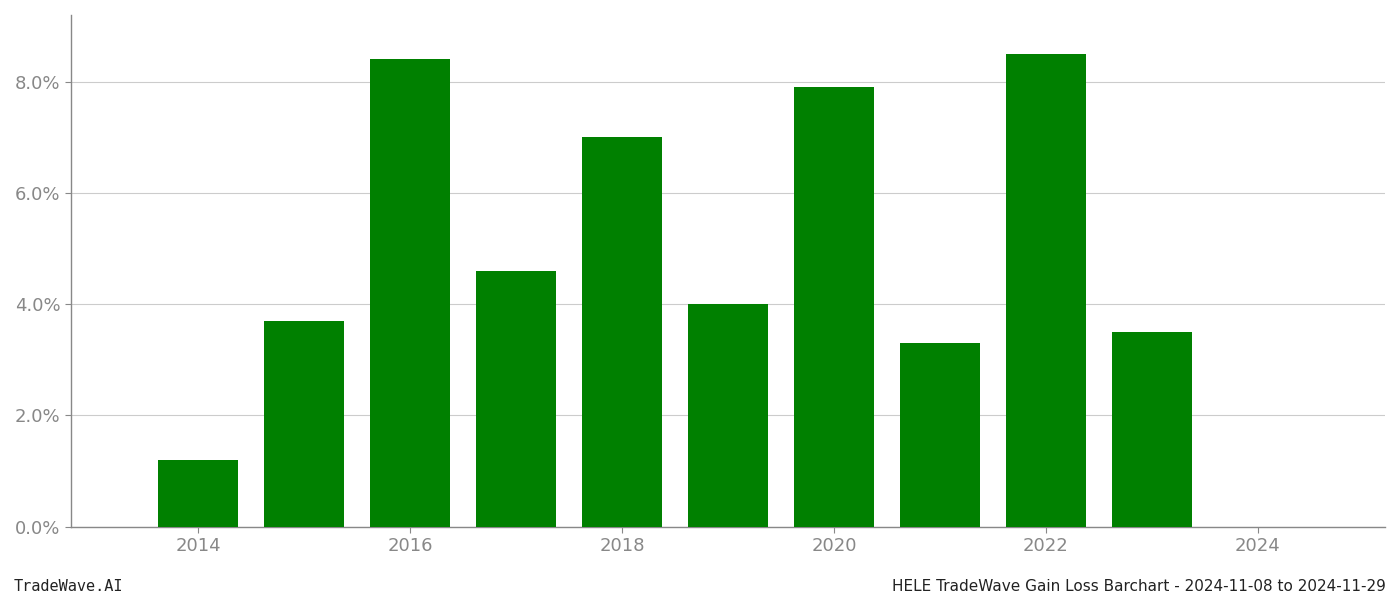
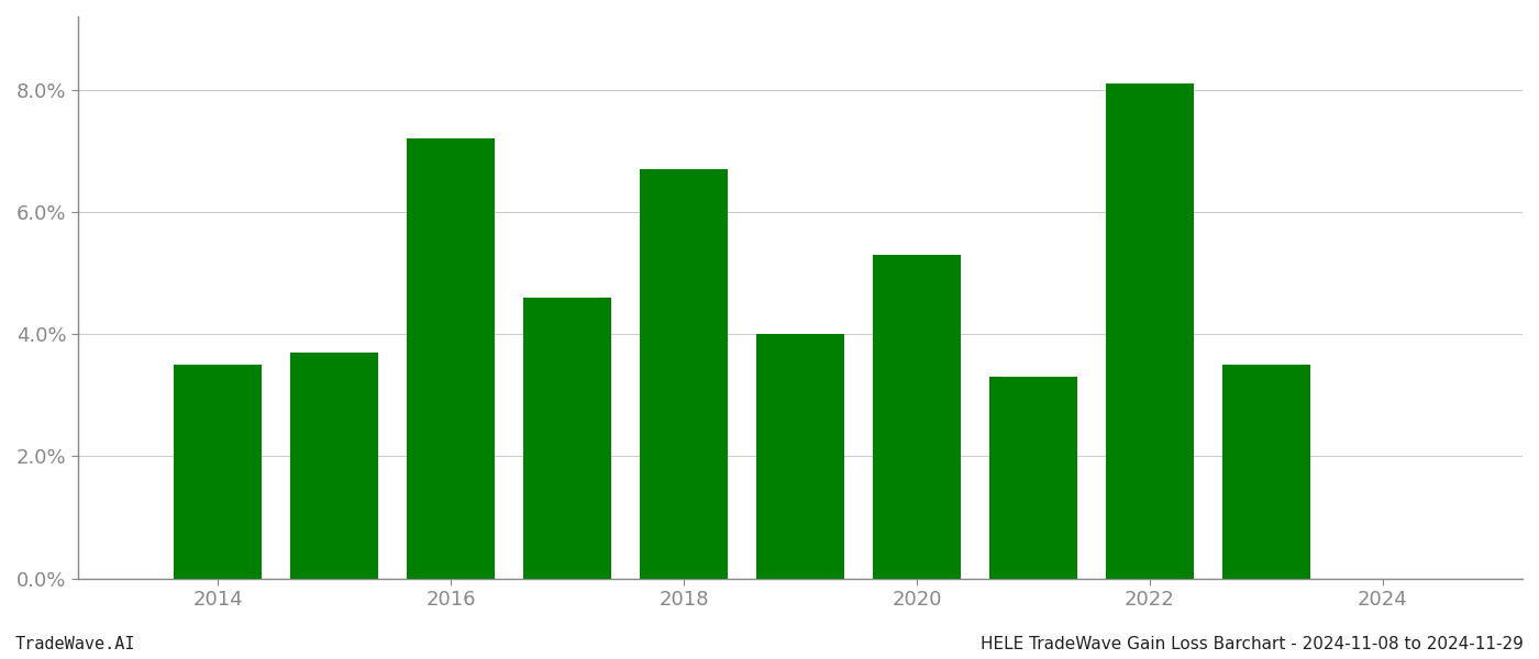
2014: 1.2% -> 3.5%
2016: 8.4% -> 7.2%
2018: 7.0% -> 6.7%
2020: 7.9% -> 5.3%
2022: 8.5% -> 8.1%
